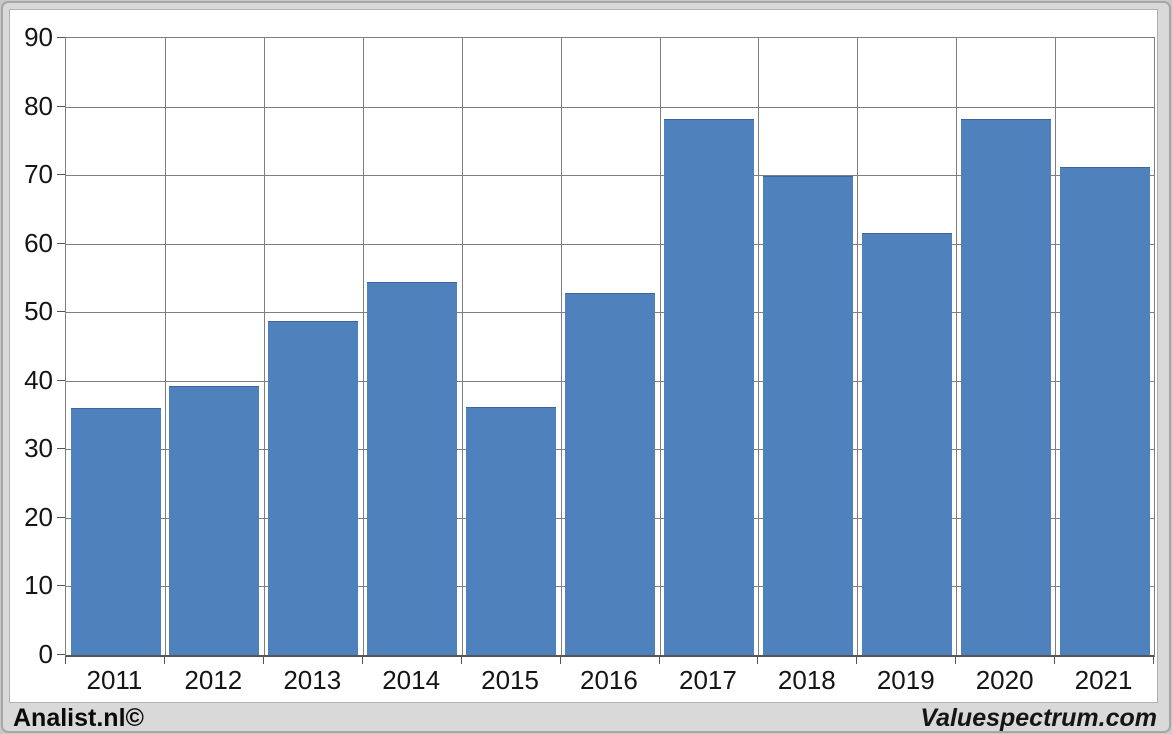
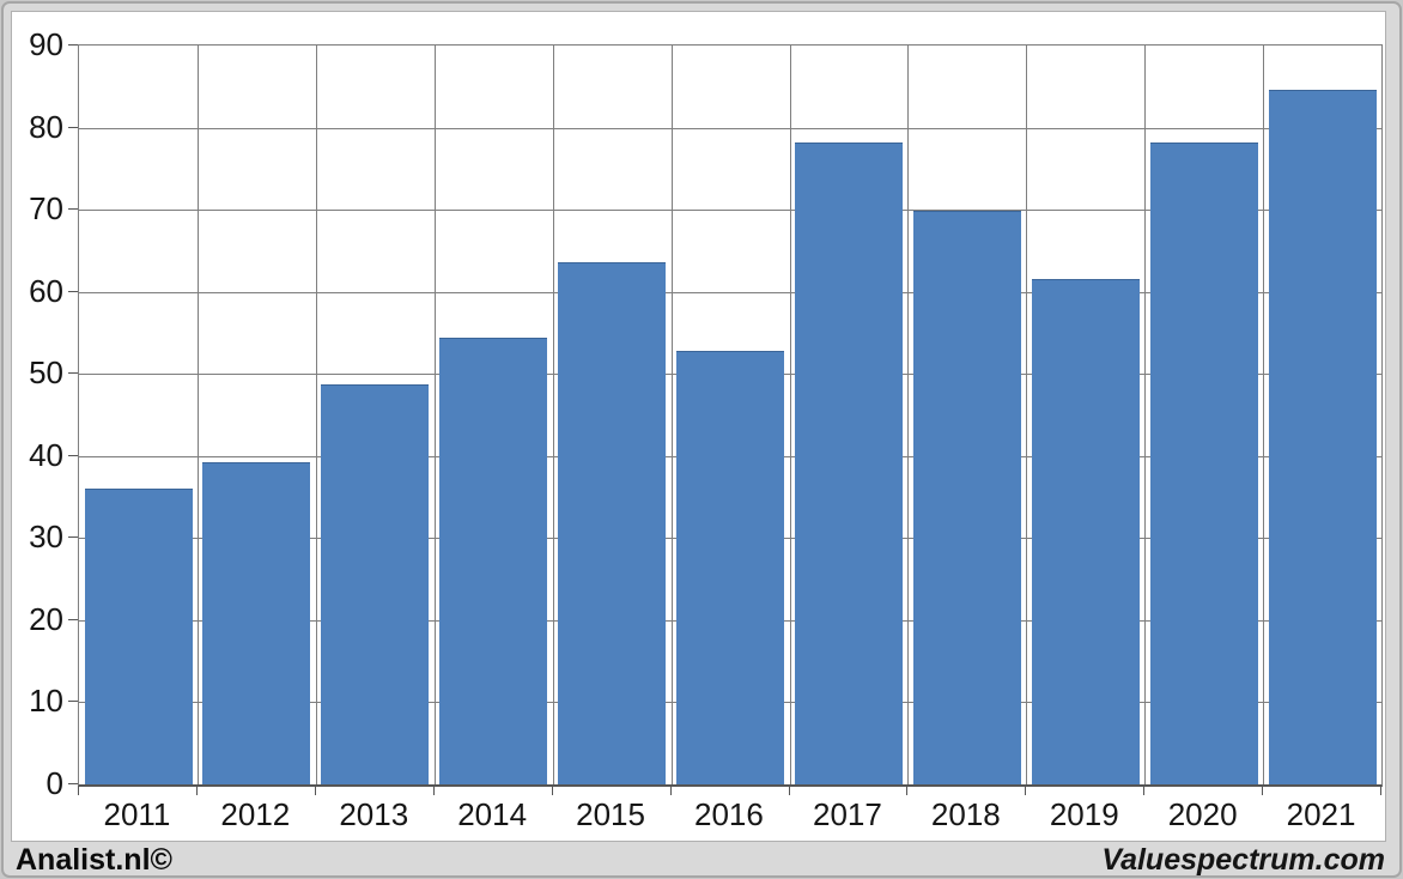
2015: 36 -> 63
2021: 71 -> 84
